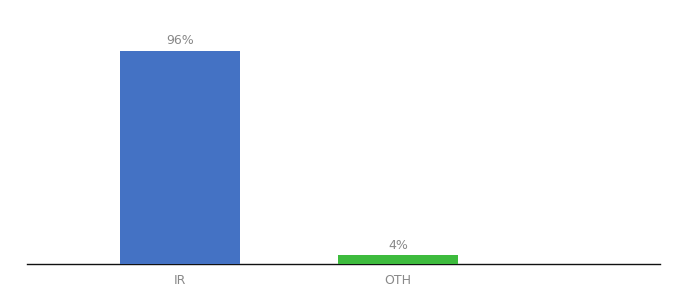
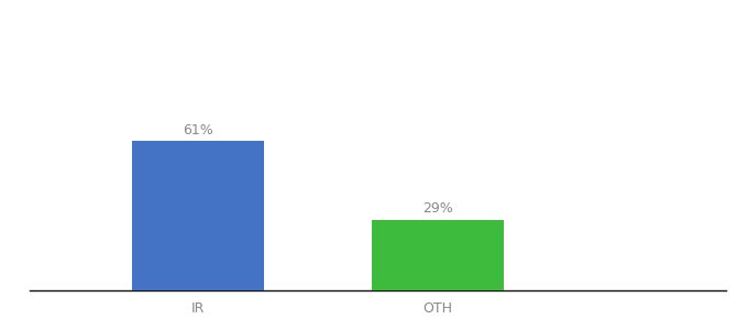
IR: 96% -> 61%
OTH: 4% -> 29%
